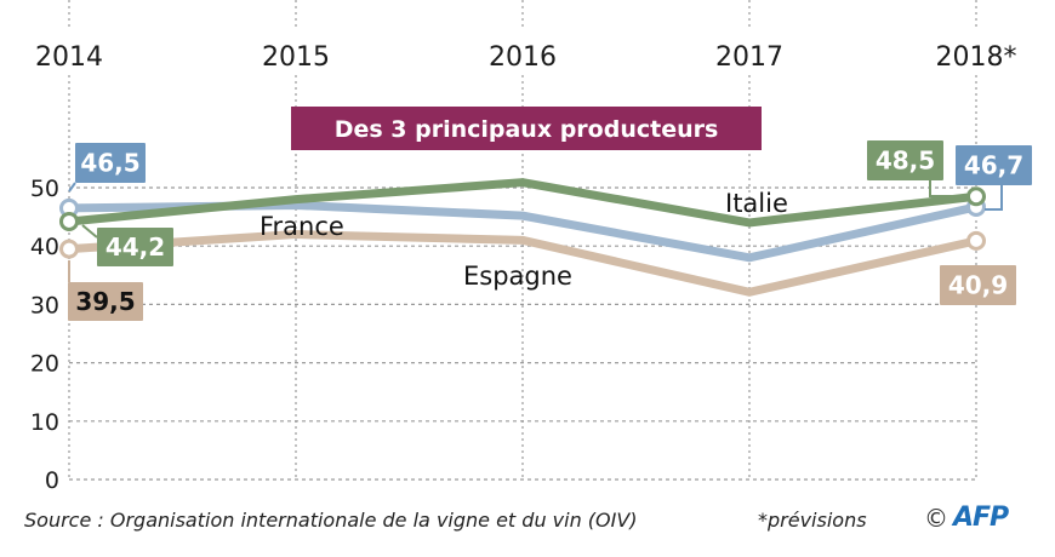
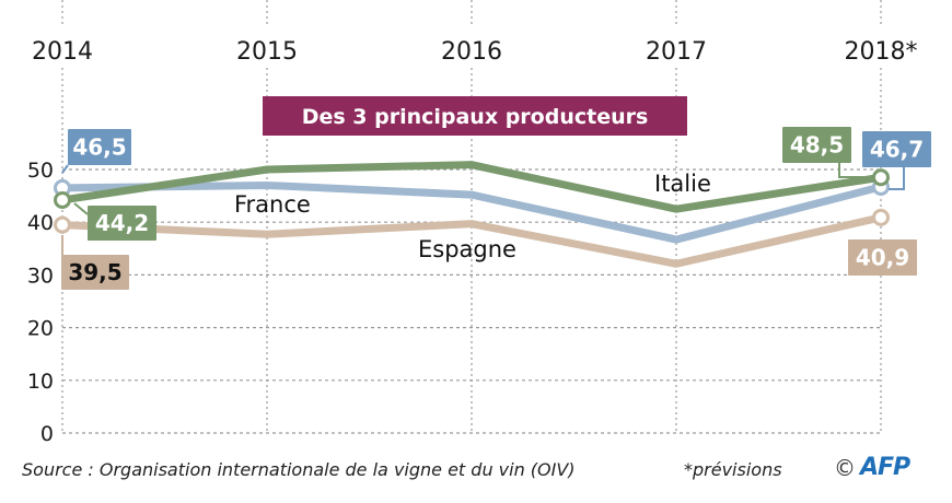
Italie/2015: 48 -> 50
Espagne/2015: 42 -> 38
Espagne/2016: 41 -> 40
Italie/2017: 44 -> 42
France/2017: 38 -> 37
